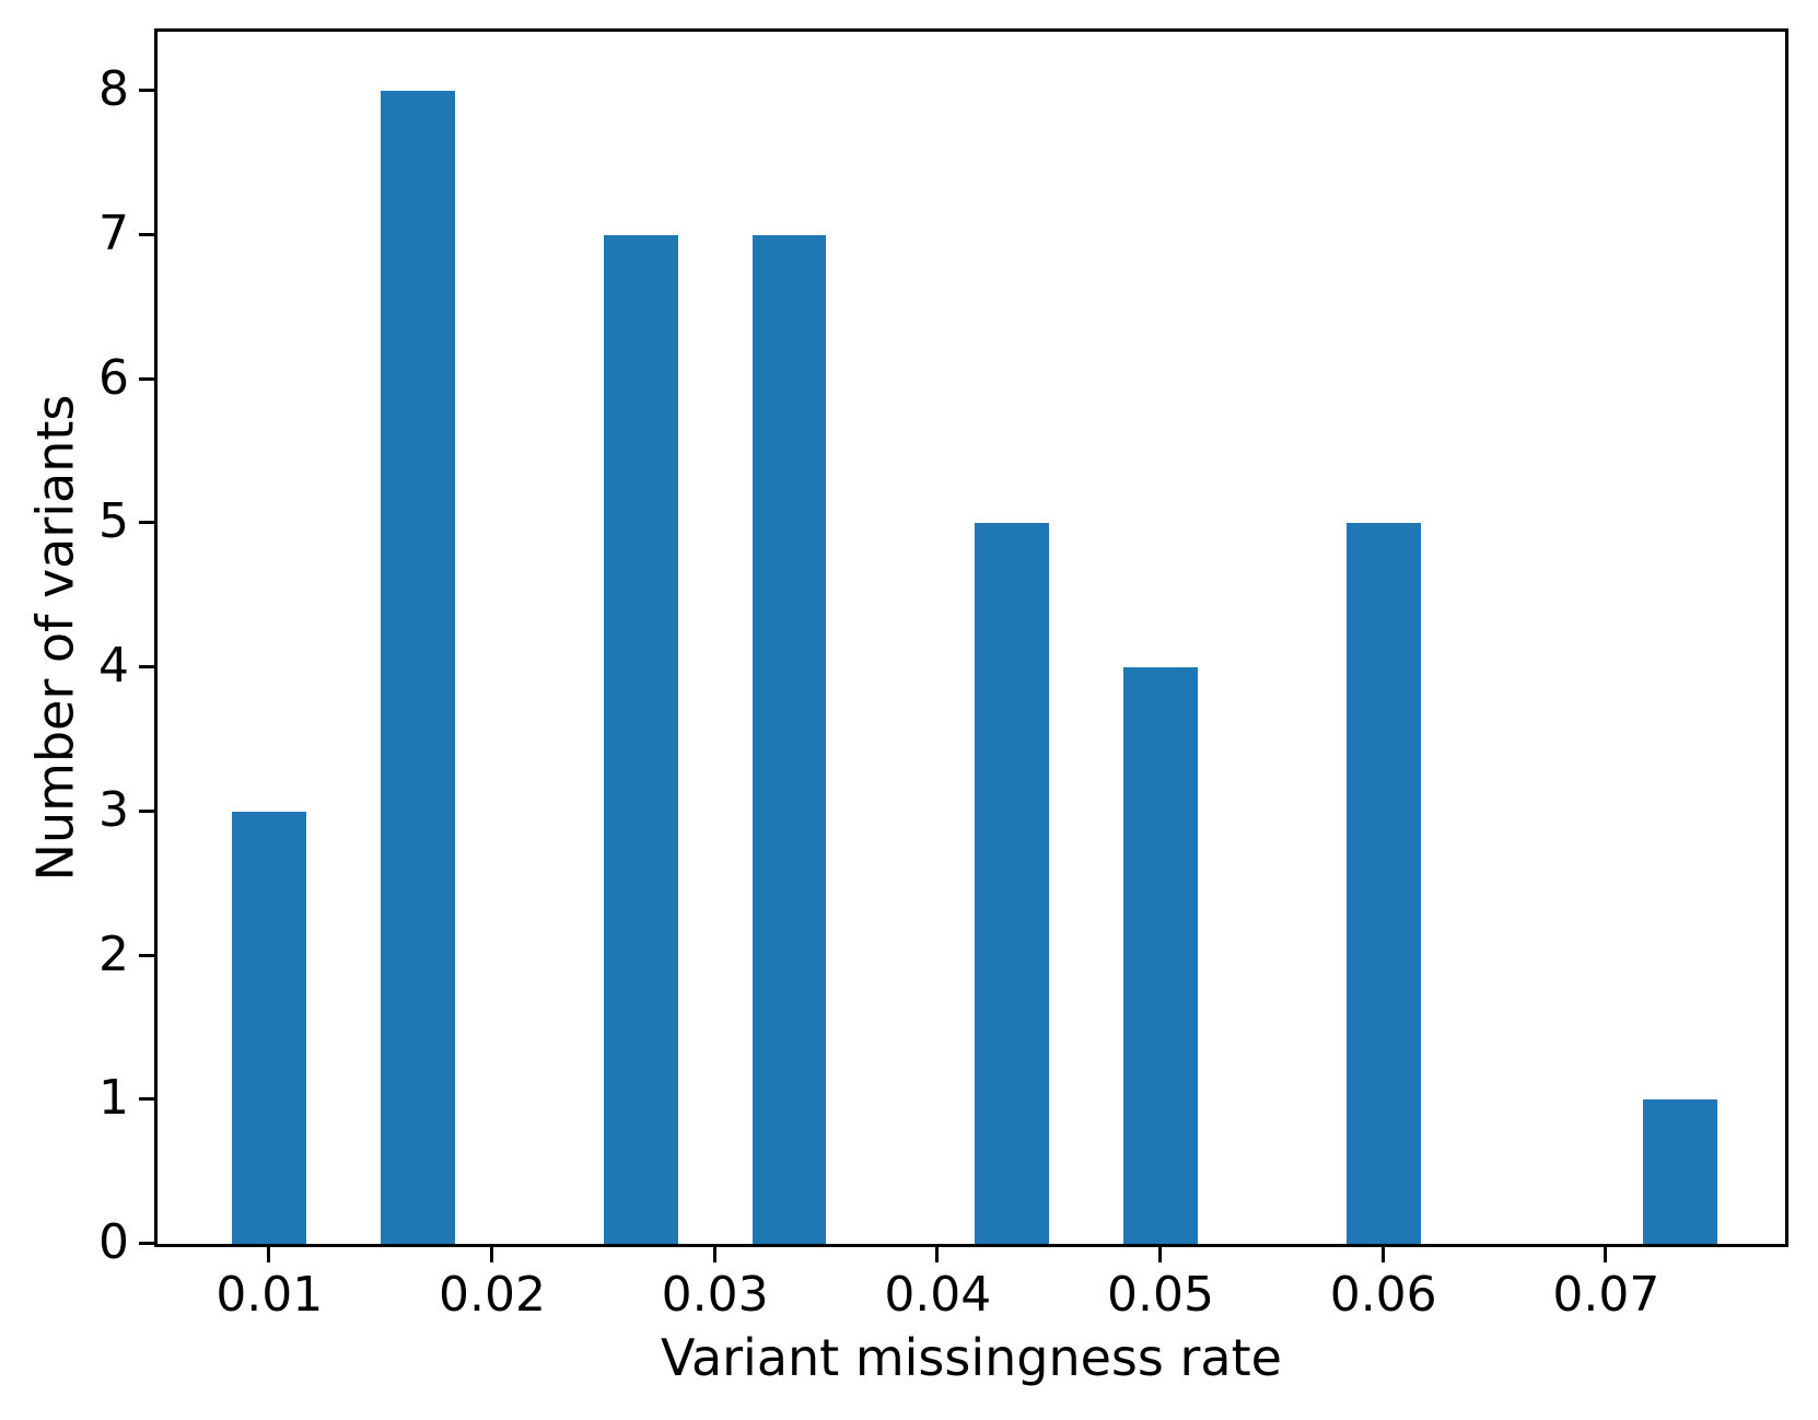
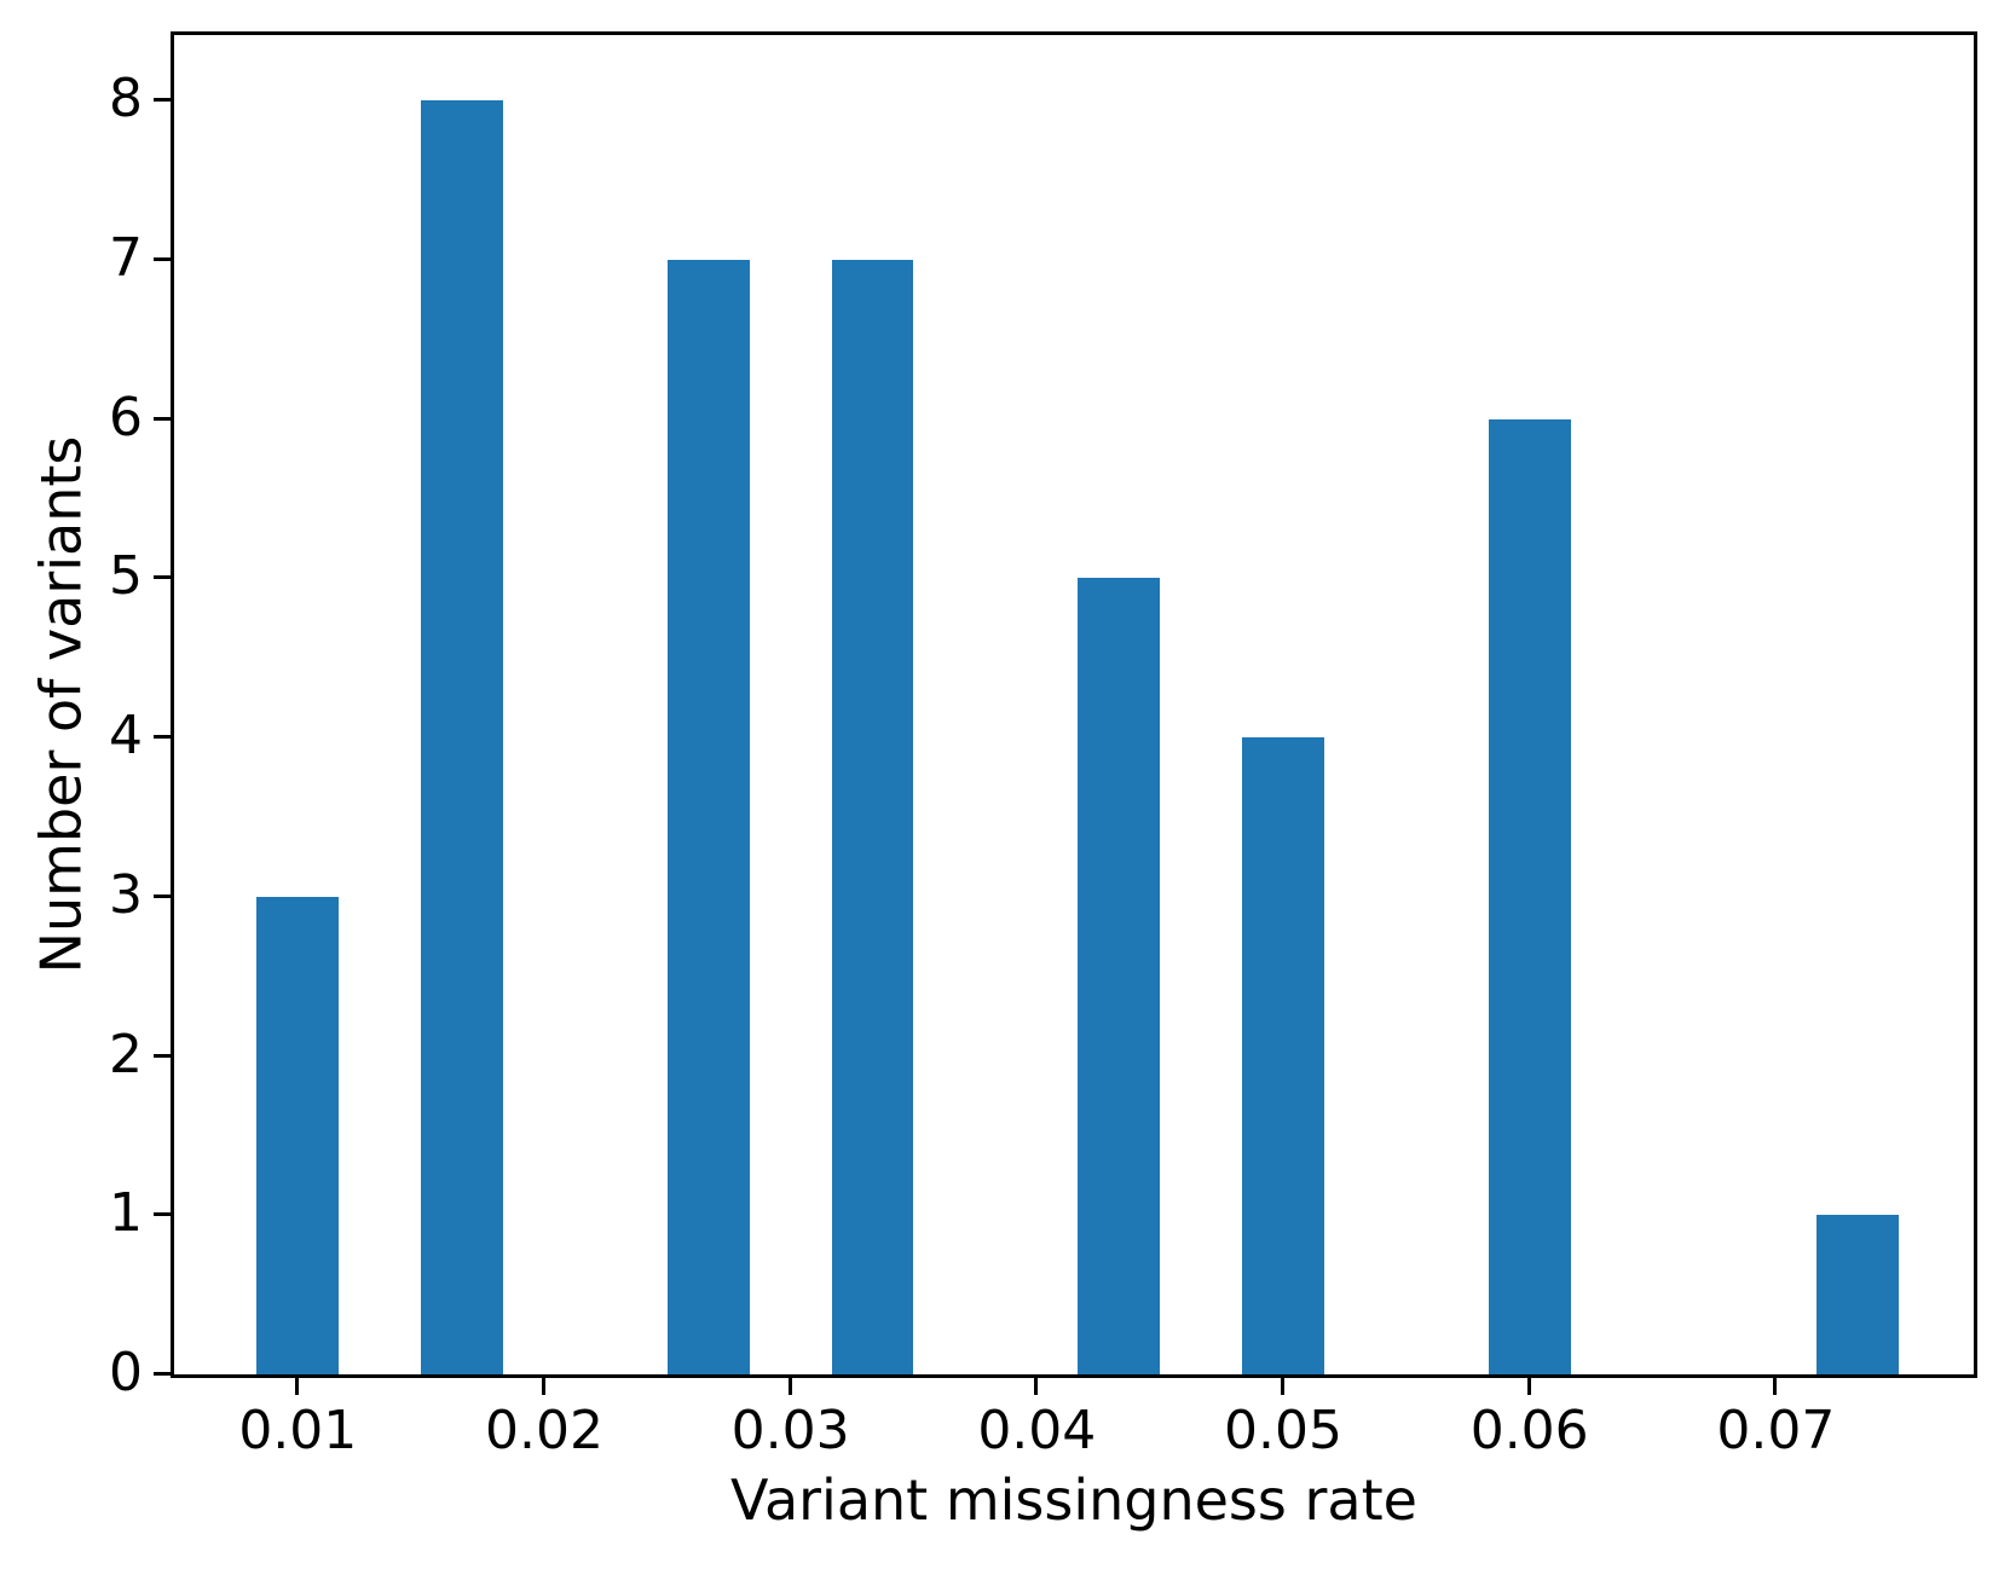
0.06: 5 -> 6
